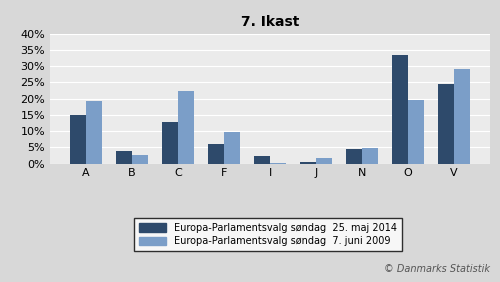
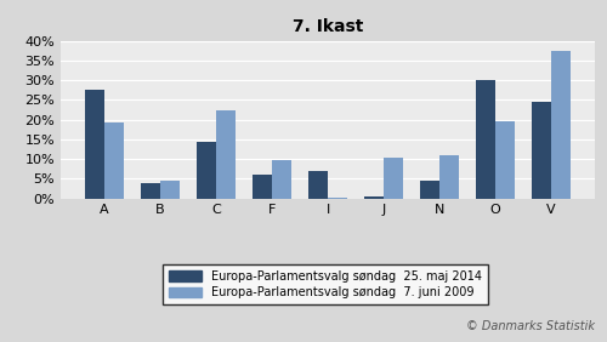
Europa-Parlamentsvalg søndag 25. maj 2014/A: 15.0% -> 27.5%
Europa-Parlamentsvalg søndag 7. juni 2009/B: 2.7% -> 4.5%
Europa-Parlamentsvalg søndag 25. maj 2014/C: 12.8% -> 14.5%
Europa-Parlamentsvalg søndag 25. maj 2014/I: 2.2% -> 7.0%
Europa-Parlamentsvalg søndag 7. juni 2009/J: 1.6% -> 10.5%
Europa-Parlamentsvalg søndag 7. juni 2009/N: 4.8% -> 11.0%
Europa-Parlamentsvalg søndag 25. maj 2014/O: 33.5% -> 30.0%
Europa-Parlamentsvalg søndag 7. juni 2009/V: 29.3% -> 37.5%
